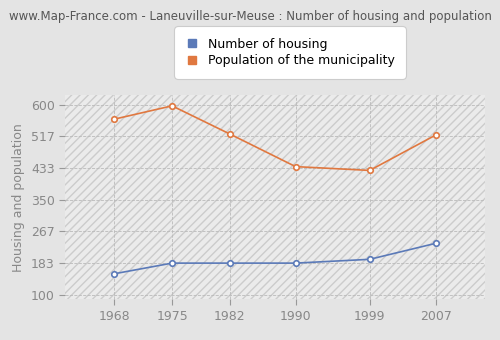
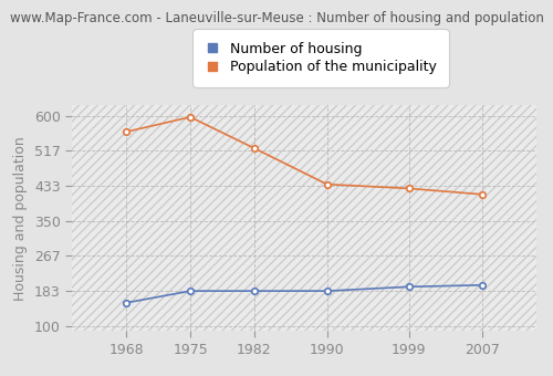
Number of housing/2007: 235 -> 197
Population of the municipality/2007: 520 -> 413
